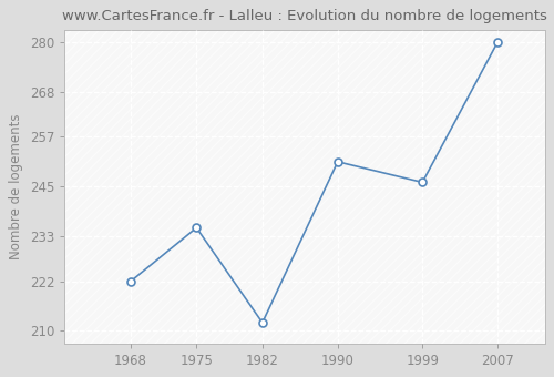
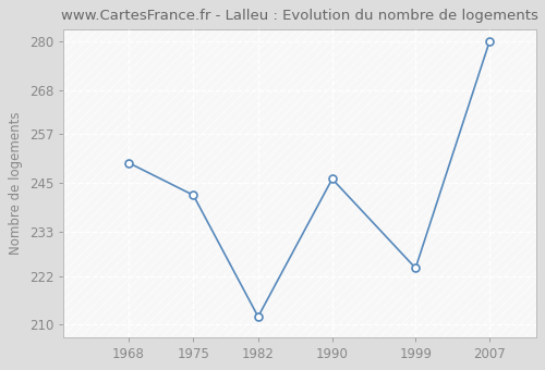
1968: 222 -> 250
1975: 235 -> 242
1990: 251 -> 246
1999: 246 -> 224
